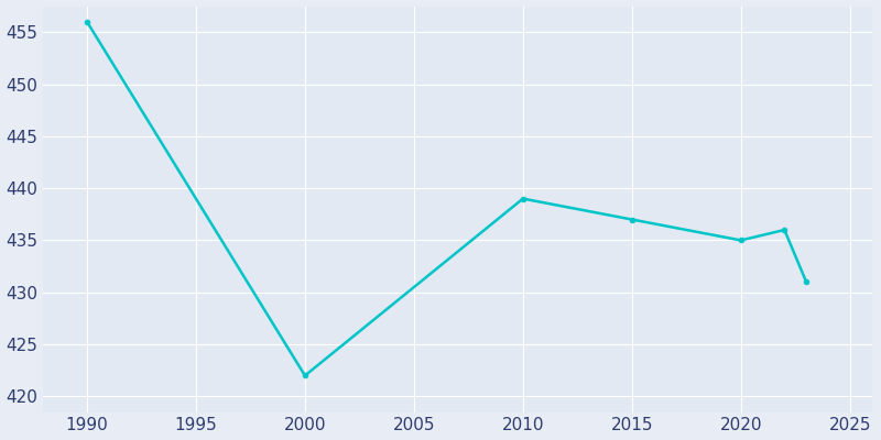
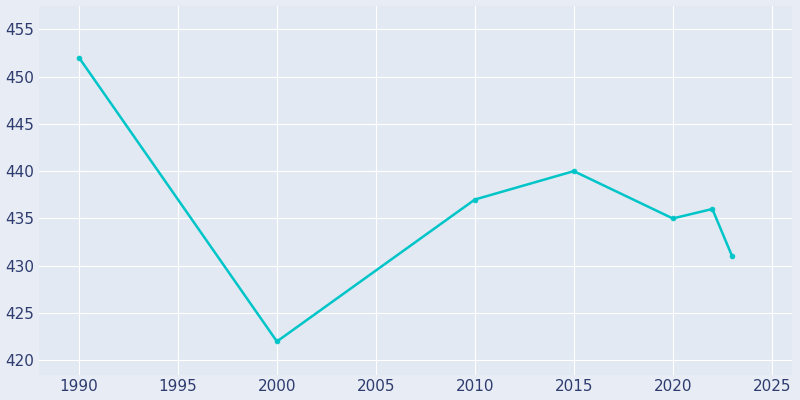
1990: 456 -> 452
2010: 439 -> 437
2015: 437 -> 440
